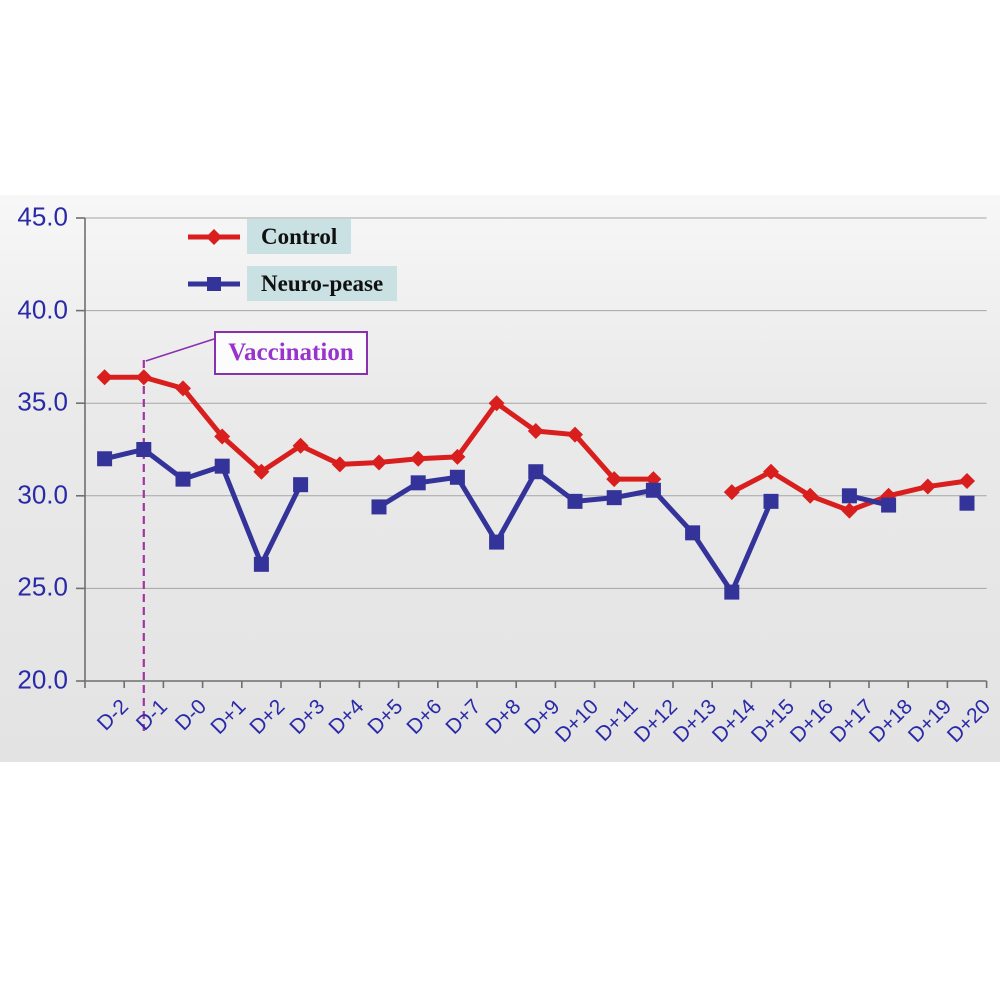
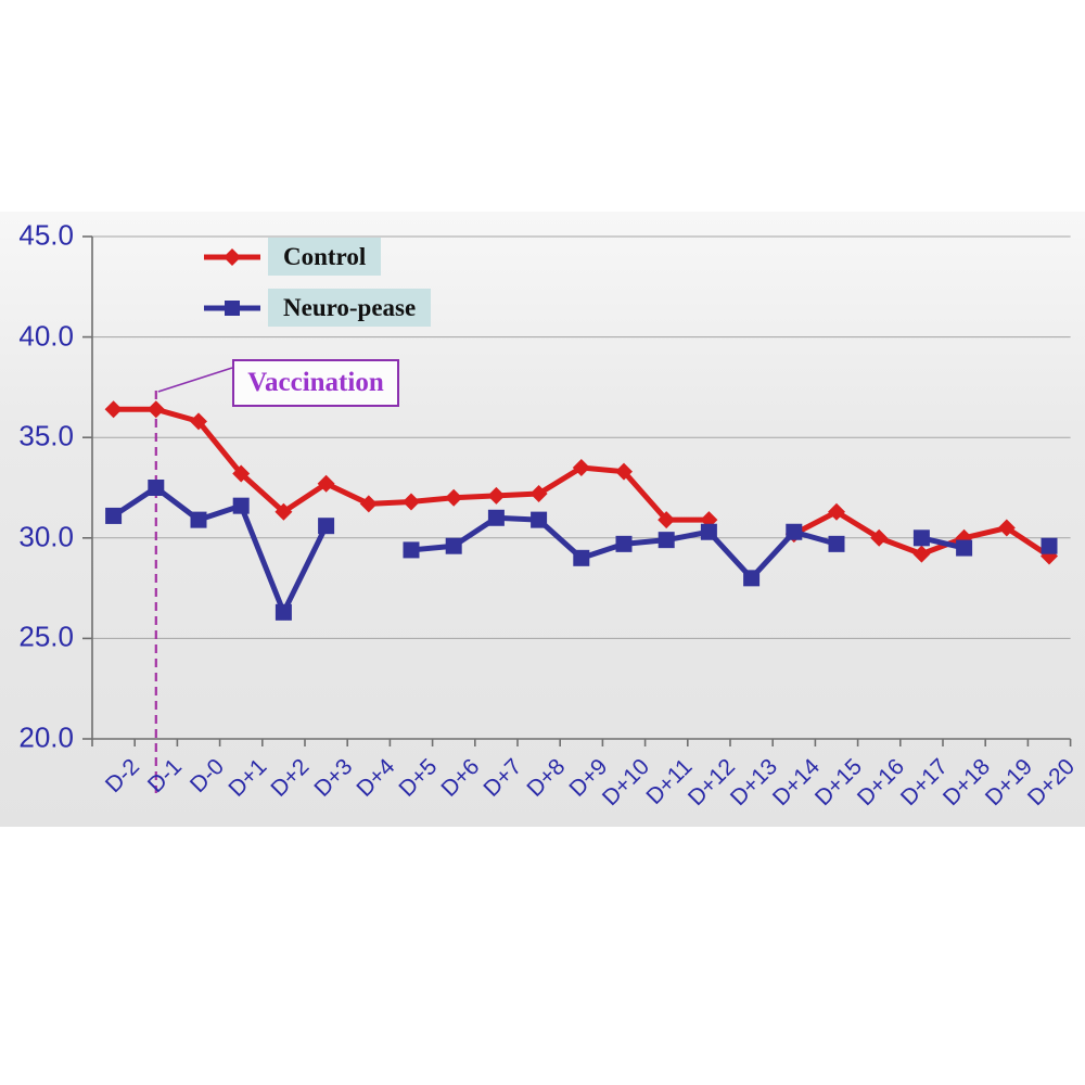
Neuro-pease/D-2: 32.0 -> 31.1
Neuro-pease/D+6: 30.7 -> 29.6
Control/D+8: 35.0 -> 32.2
Neuro-pease/D+8: 27.5 -> 30.9
Neuro-pease/D+9: 31.3 -> 29.0
Neuro-pease/D+14: 24.8 -> 30.3
Control/D+20: 30.8 -> 29.1
